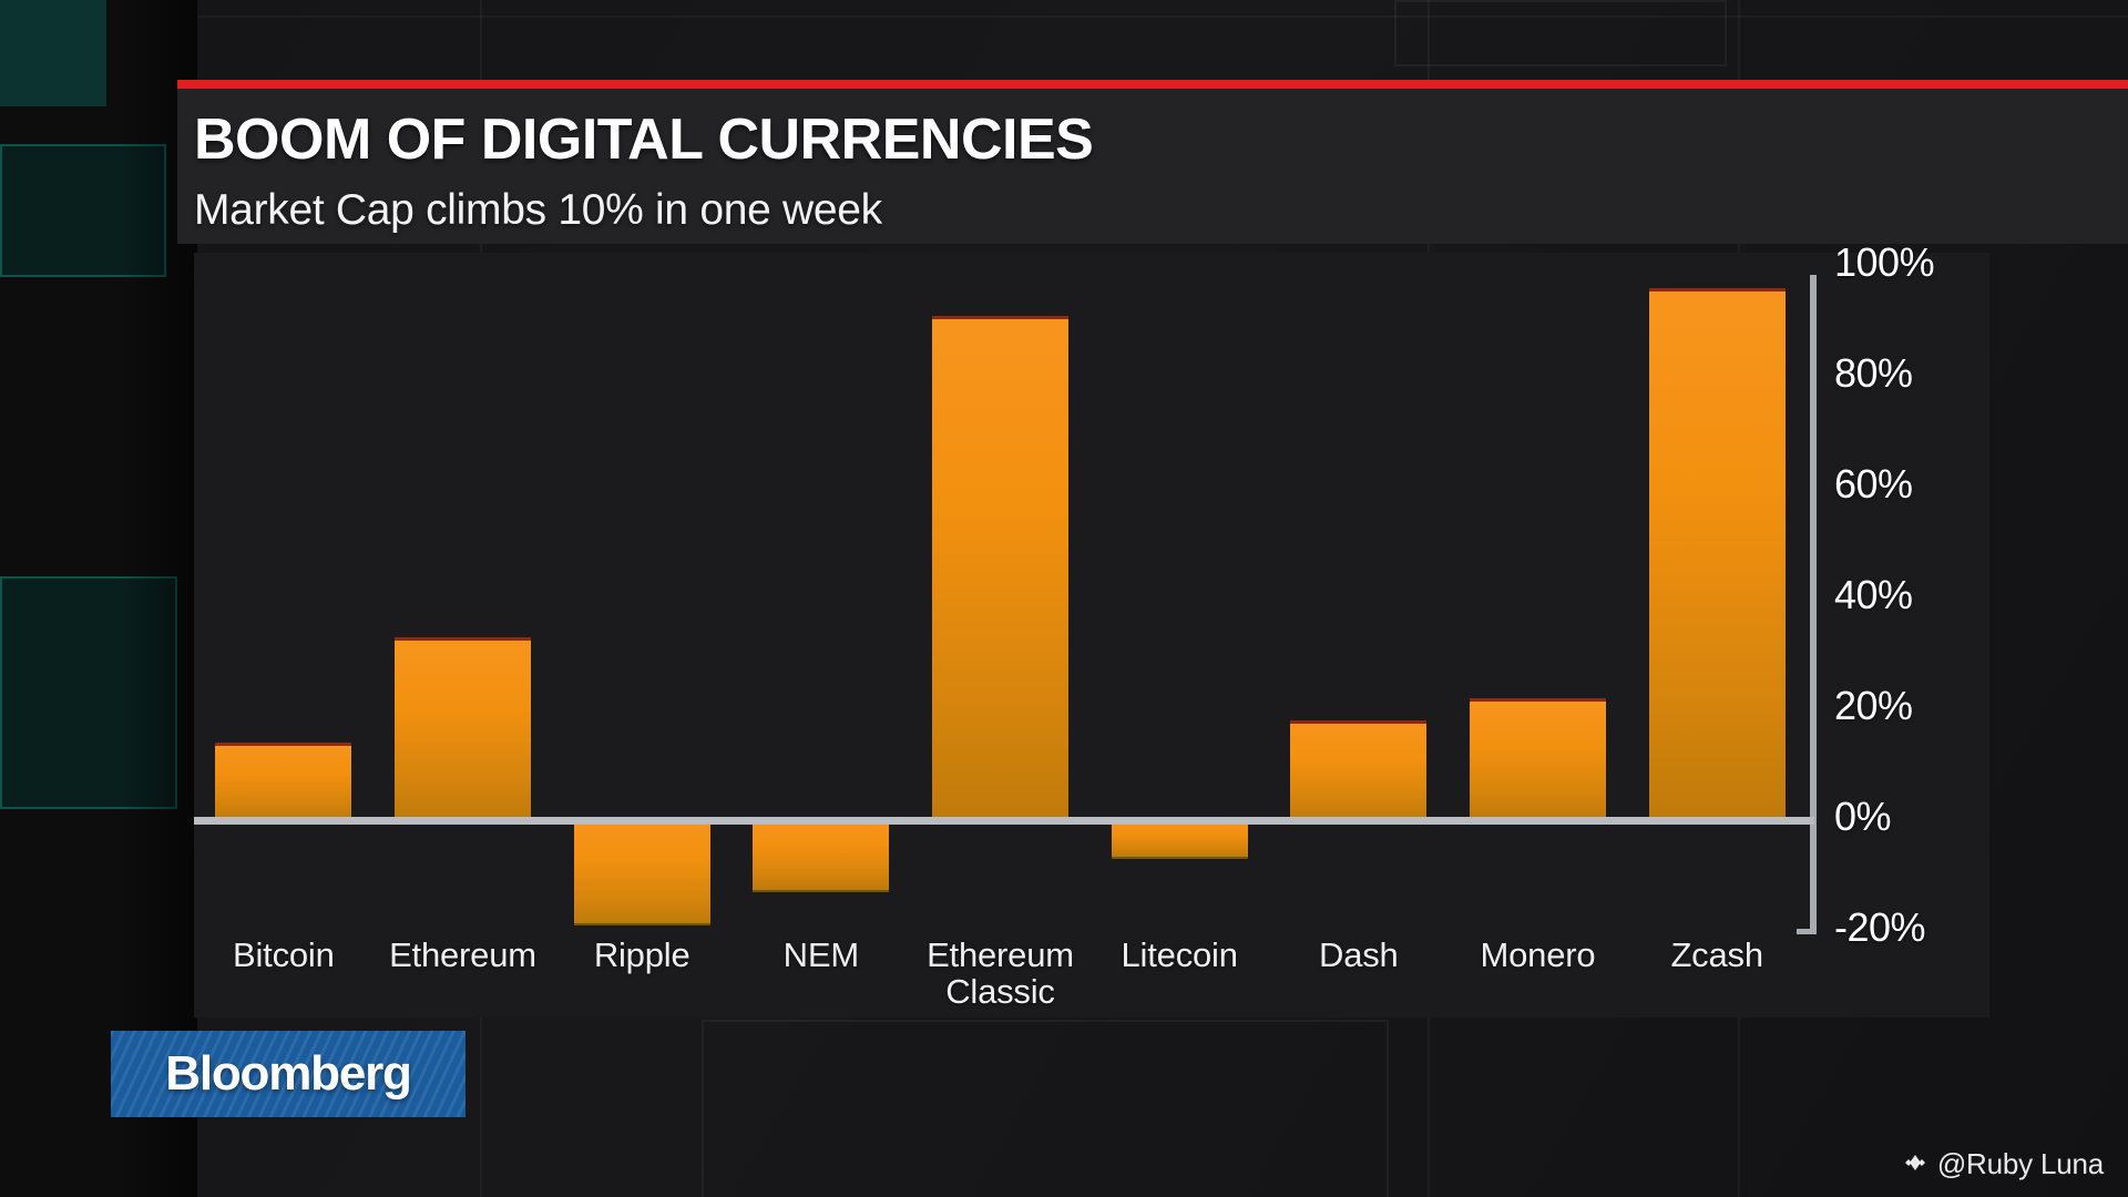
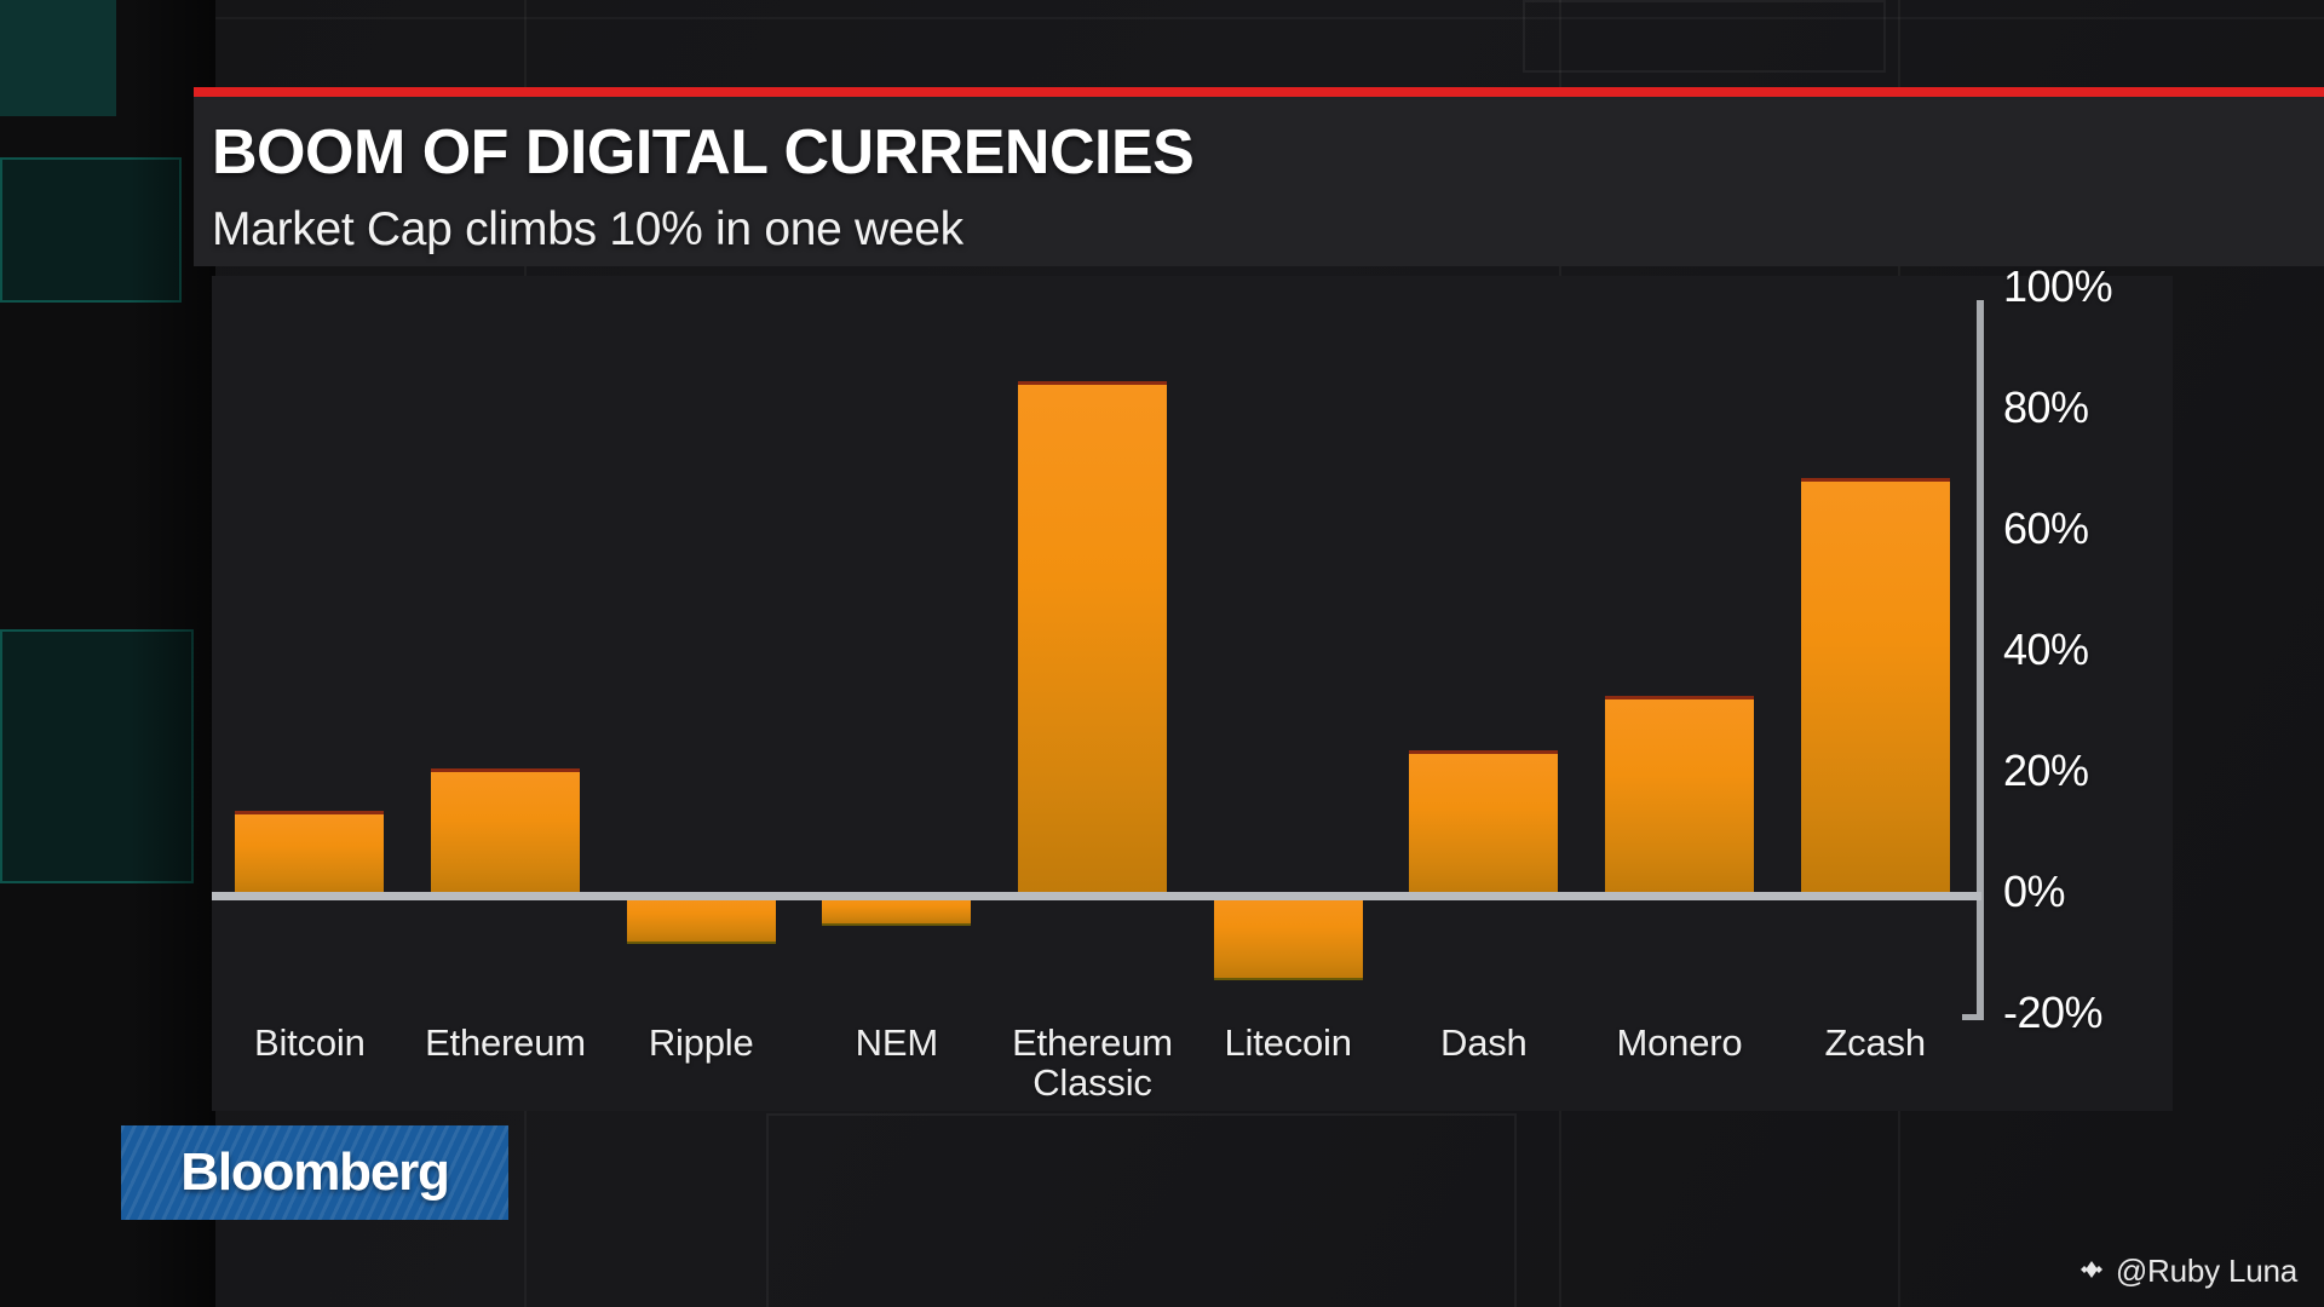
Ethereum: 33% -> 21%
Ripple: -19% -> -8%
NEM: -13% -> -5%
Ethereum Classic: 91% -> 85%
Litecoin: -7% -> -14%
Dash: 18% -> 24%
Monero: 22% -> 33%
Zcash: 96% -> 69%
